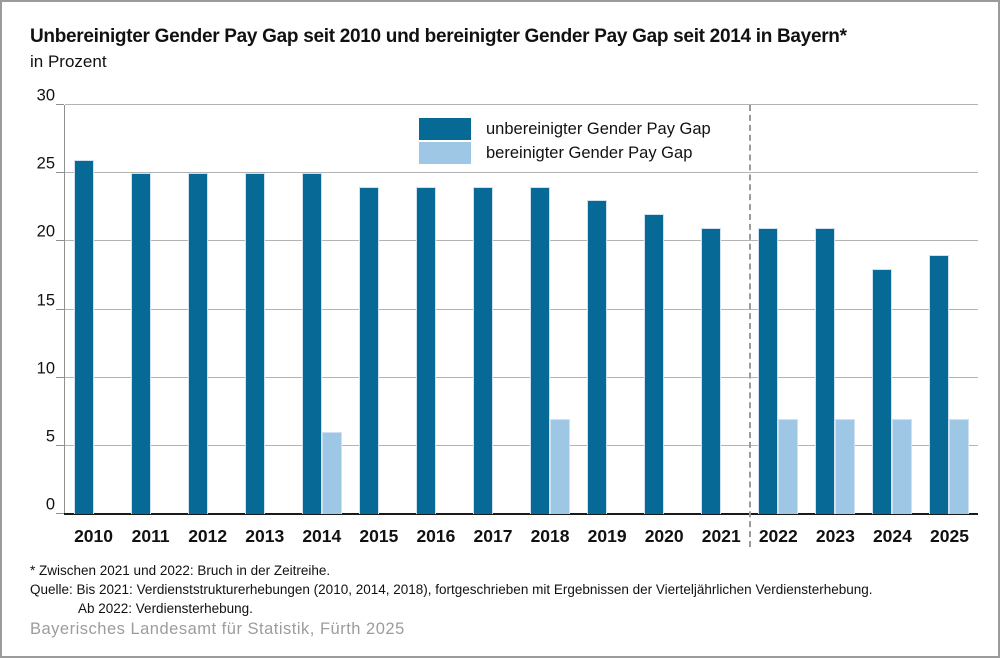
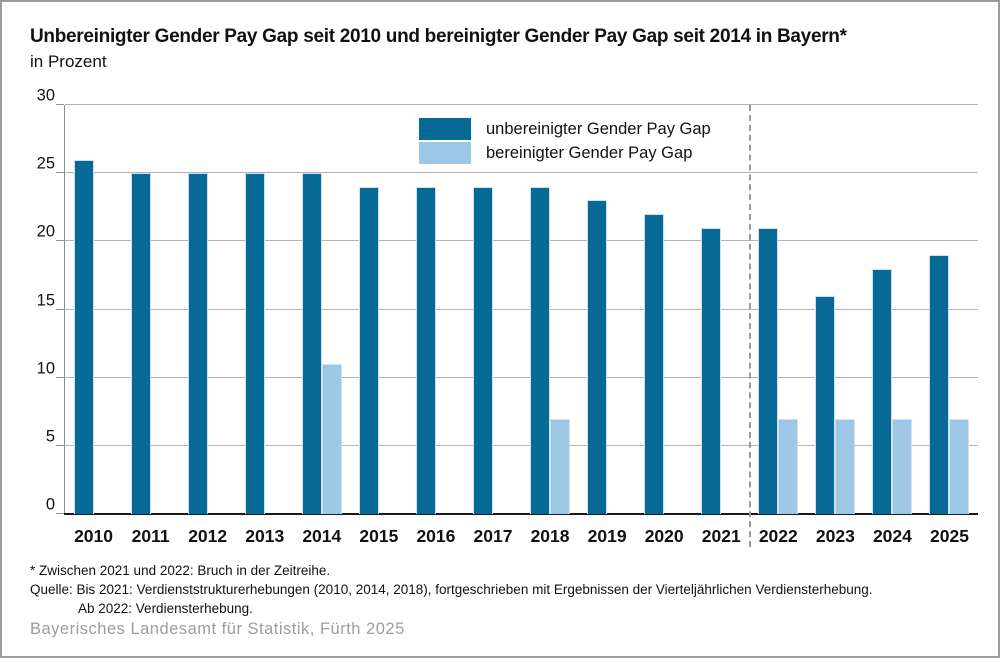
bereinigter Gender Pay Gap/2014: 6 -> 11
unbereinigter Gender Pay Gap/2023: 21 -> 16
